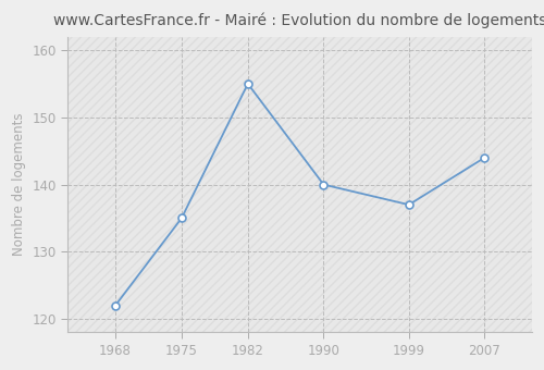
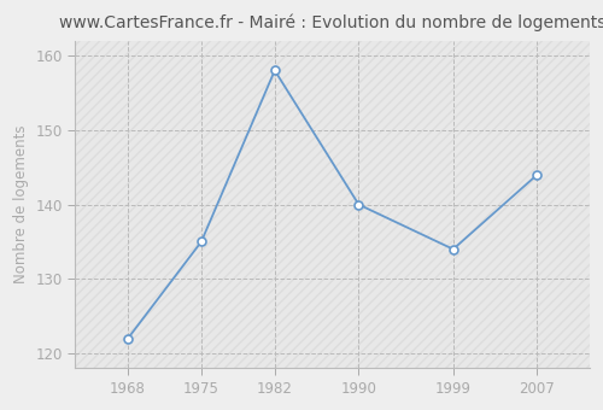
1982: 155 -> 158
1999: 137 -> 134
